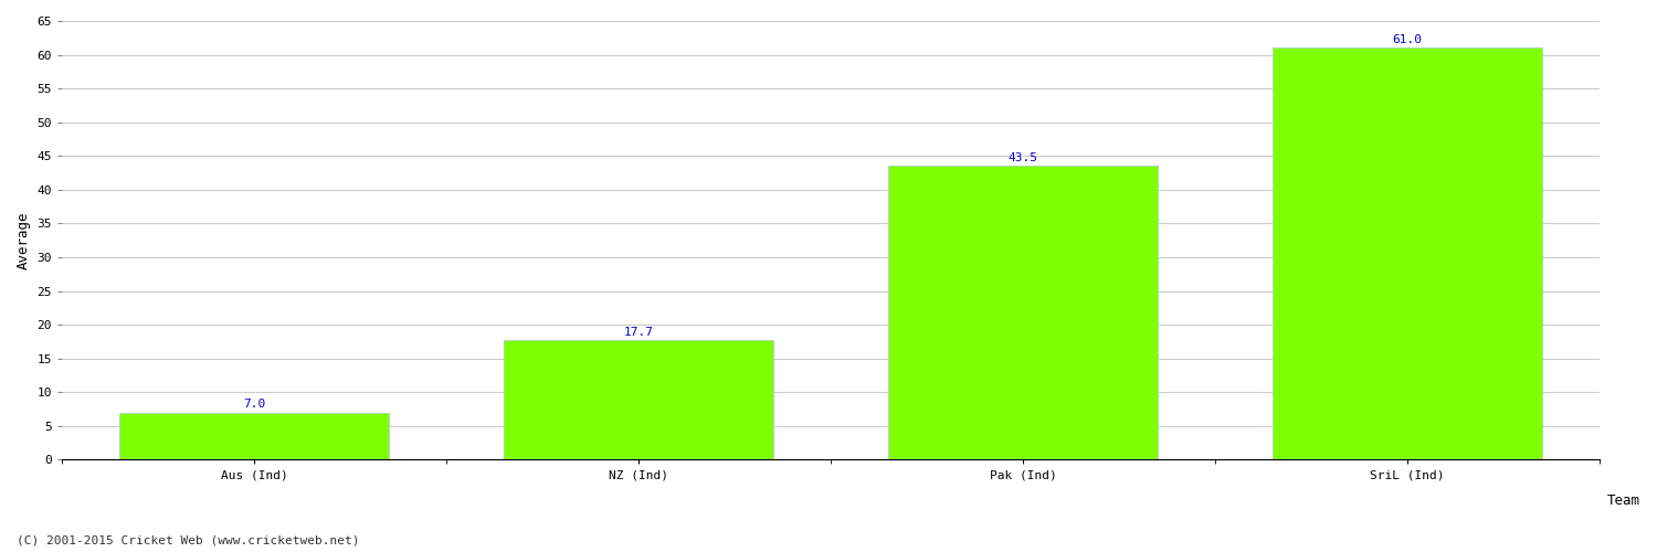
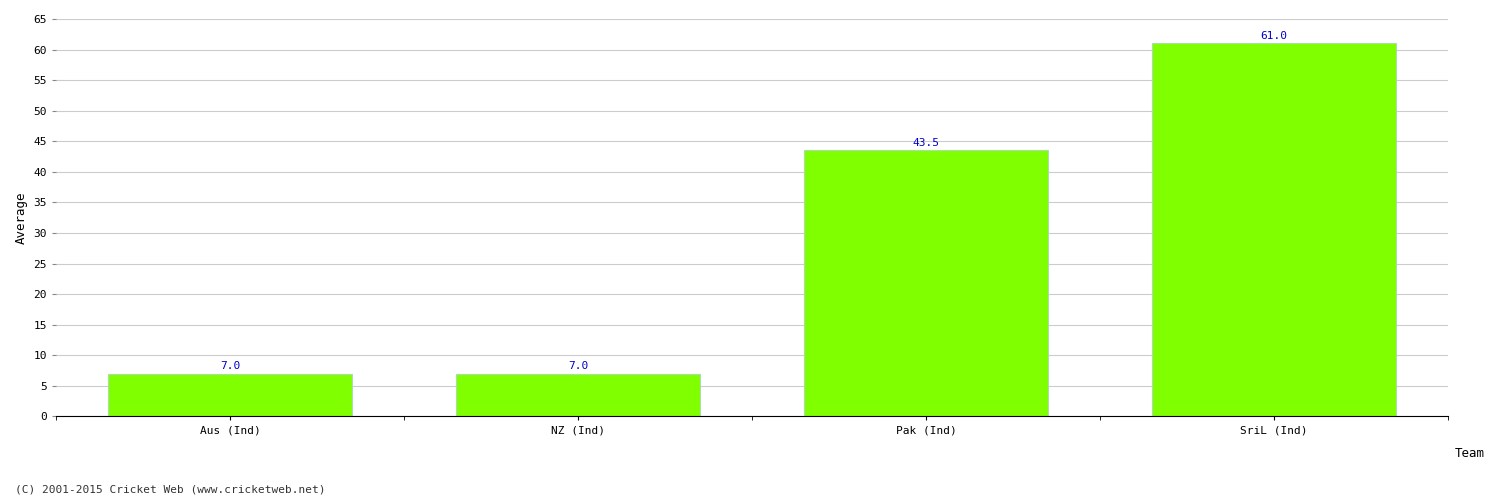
NZ (Ind): 17.7 -> 7.0
